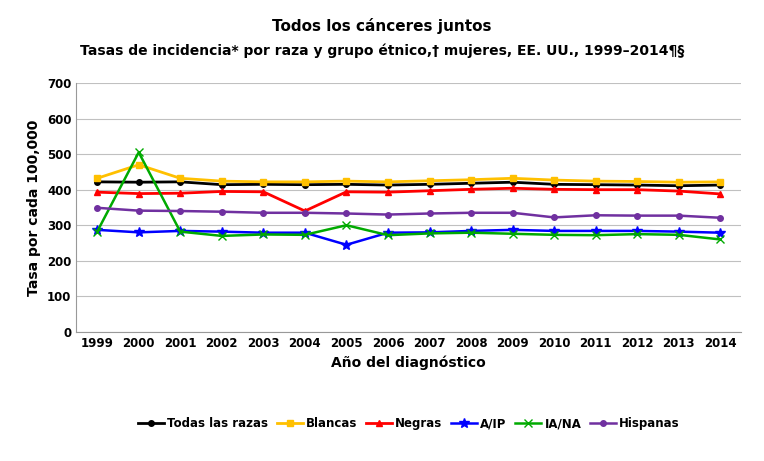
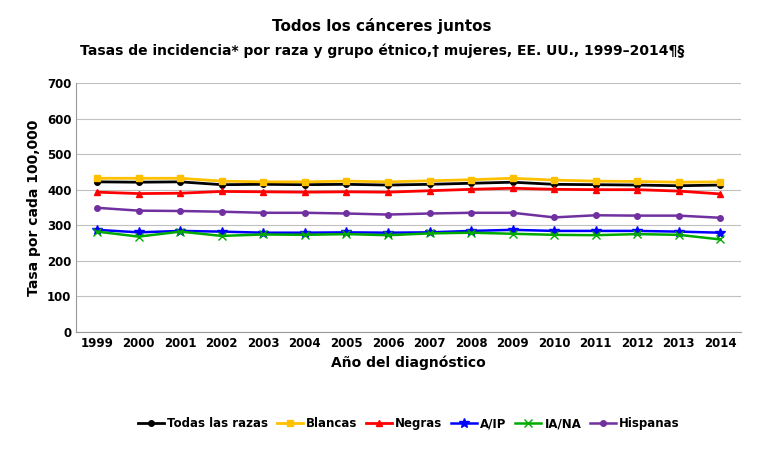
Blancas/2000: 470 -> 432
IA/NA/2000: 505 -> 268
Negras/2004: 340 -> 393
A/IP/2005: 245 -> 280
IA/NA/2005: 300 -> 275
